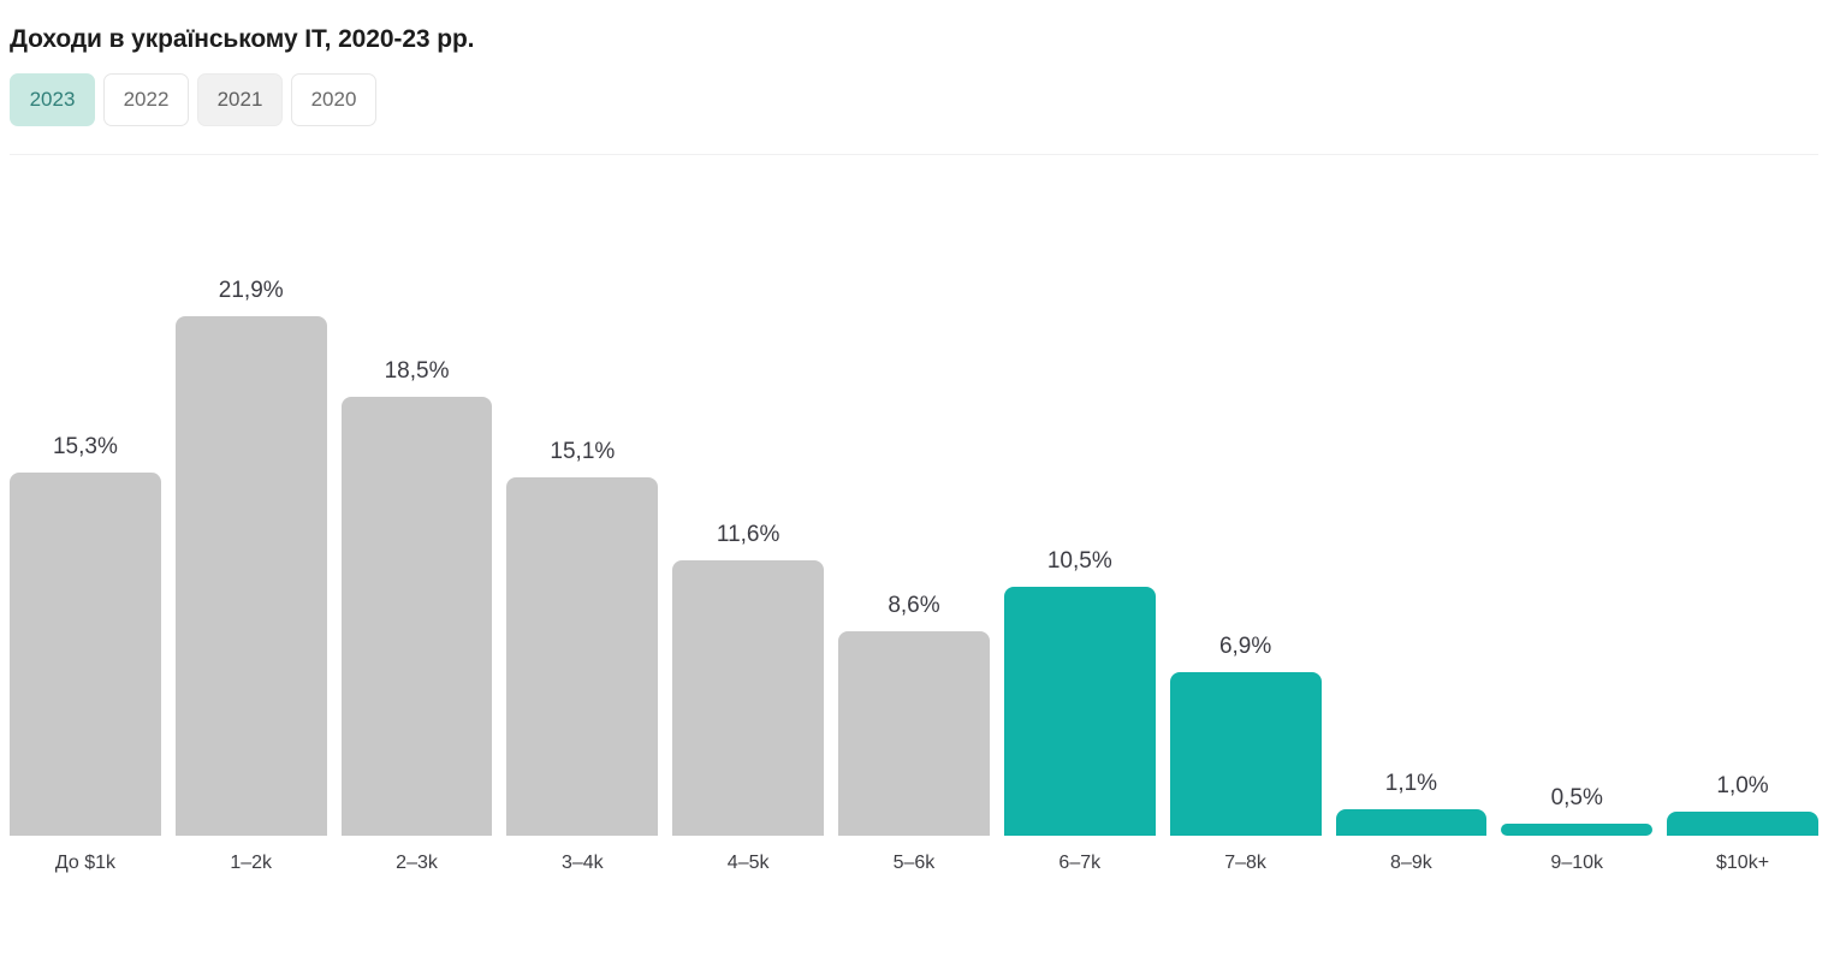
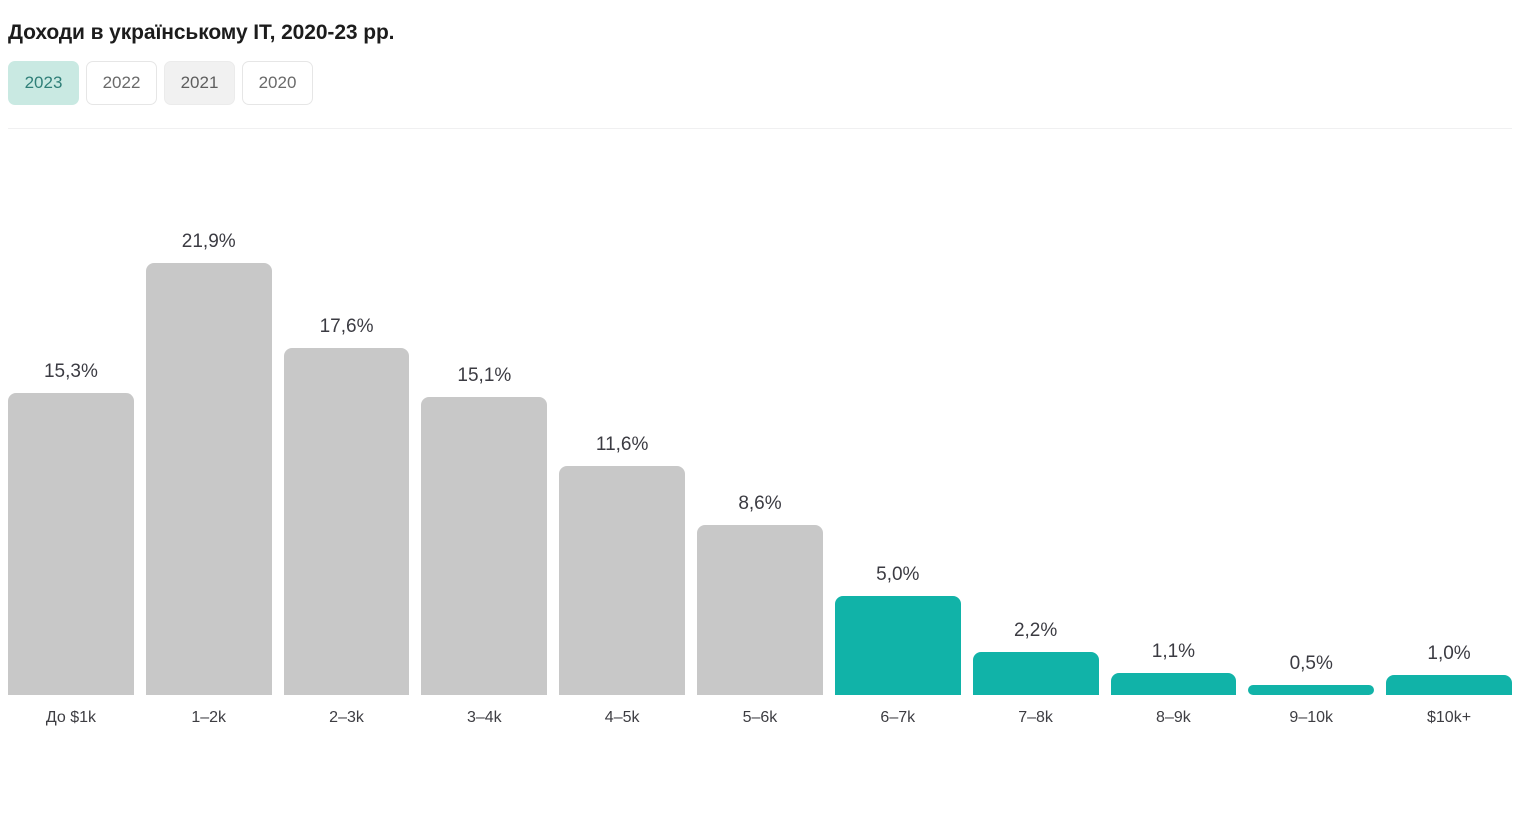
2–3k: 18,5% -> 17,6%
6–7k: 10,5% -> 5,0%
7–8k: 6,9% -> 2,2%
